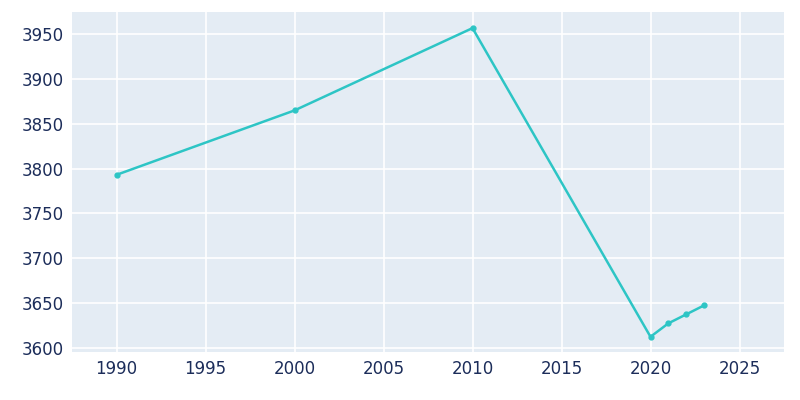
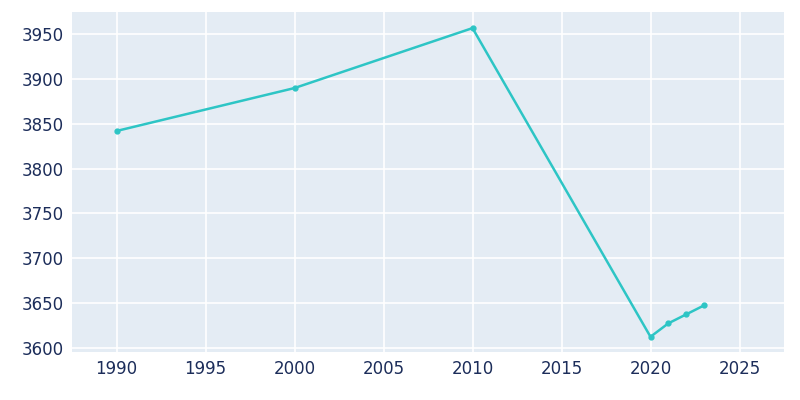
1990: 3793 -> 3842
2000: 3865 -> 3890
